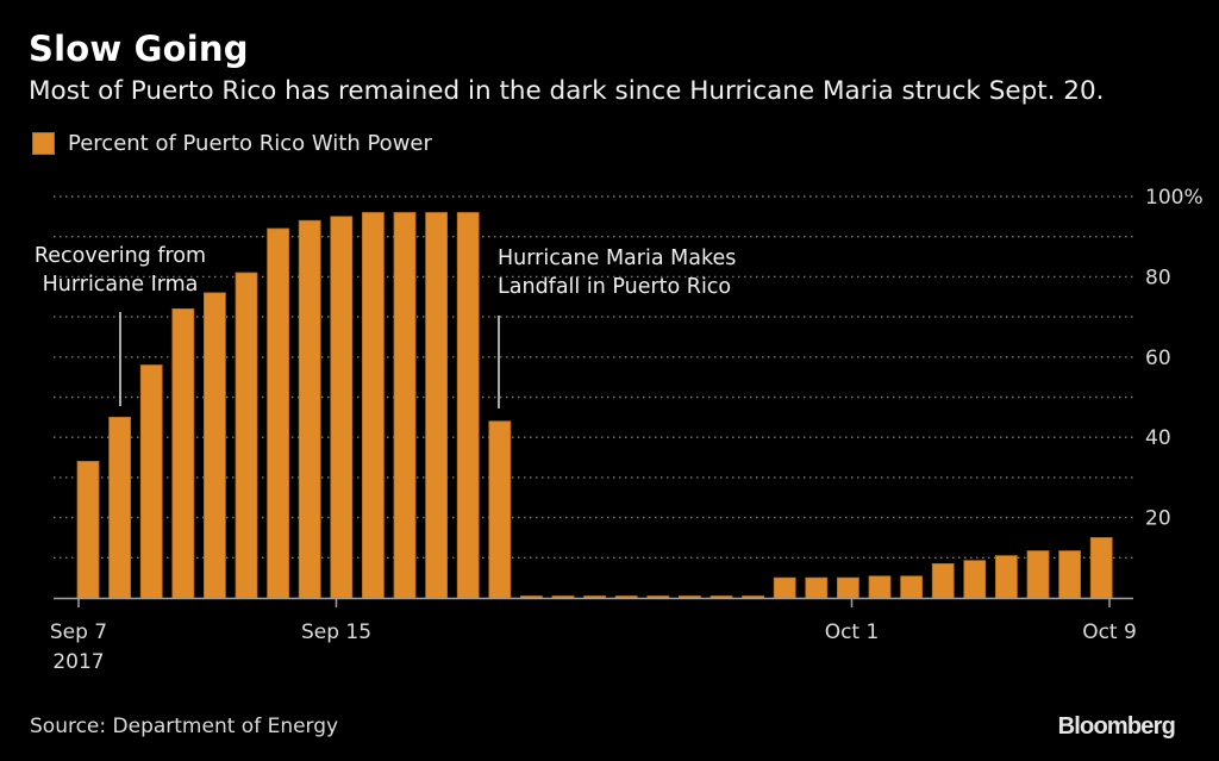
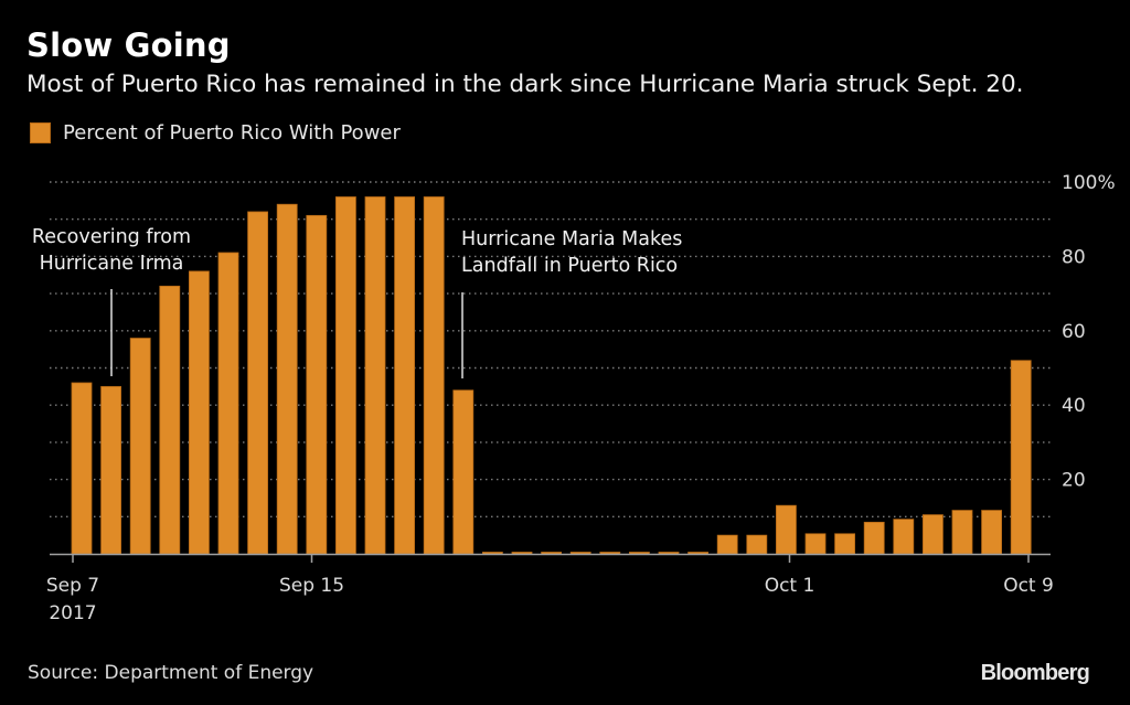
Sep 7: 34% -> 46%
Sep 15: 95% -> 91%
Oct 1: 5% -> 13%
Oct 9: 15% -> 52%
